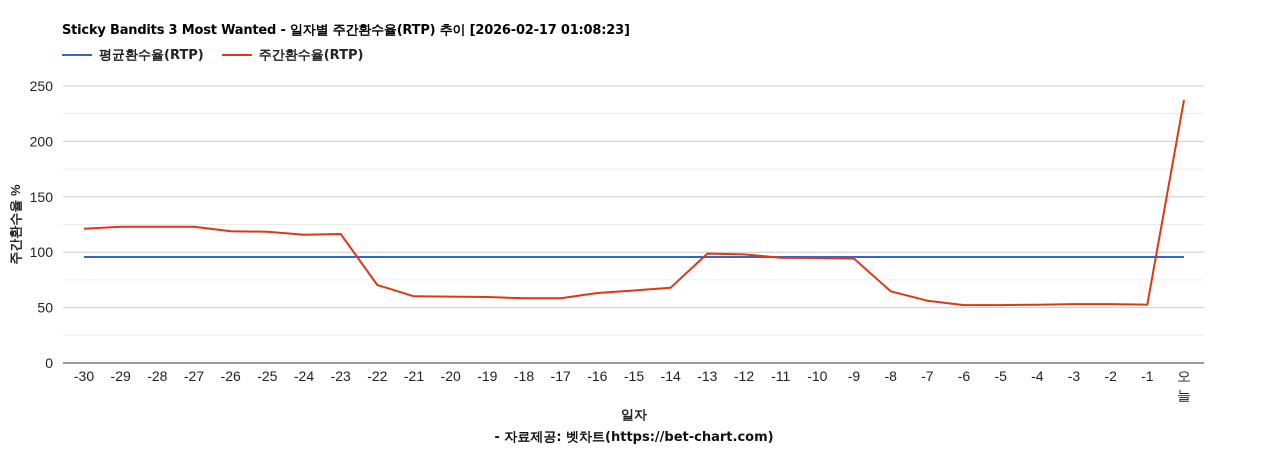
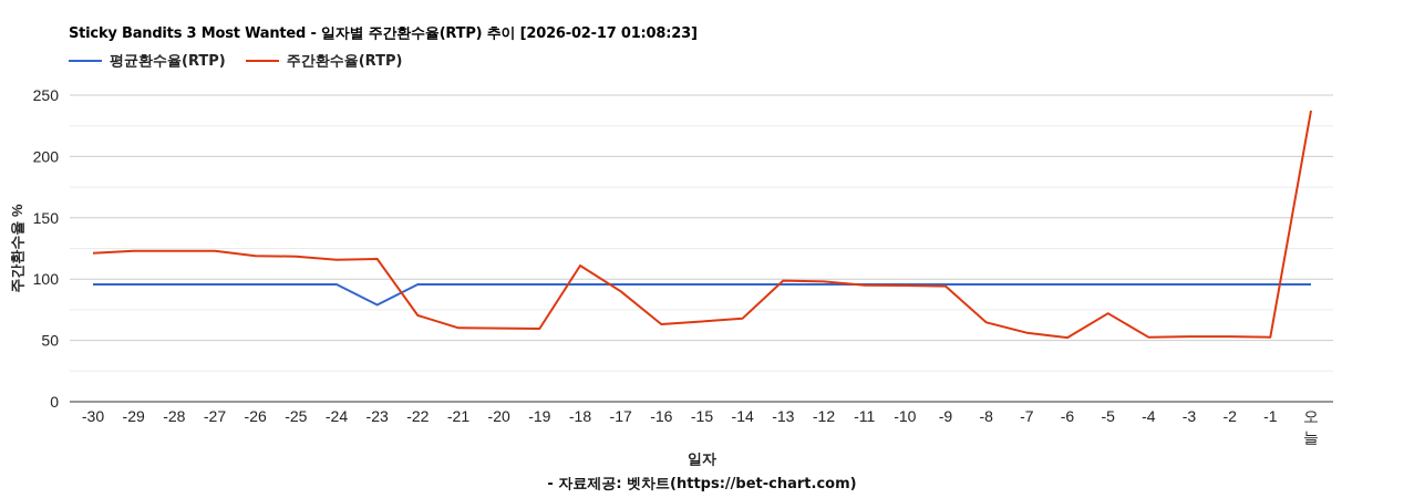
평균환수율(RTP)/-23: 96 -> 79
주간환수율(RTP)/-18: 58 -> 111
주간환수율(RTP)/-17: 58 -> 90
주간환수율(RTP)/-5: 52 -> 72
